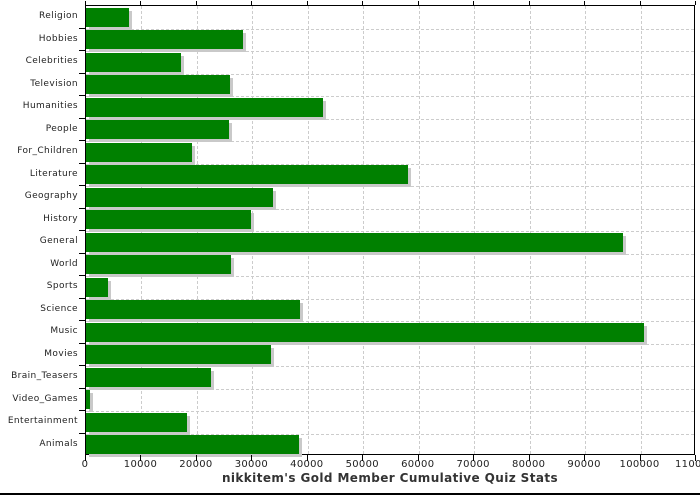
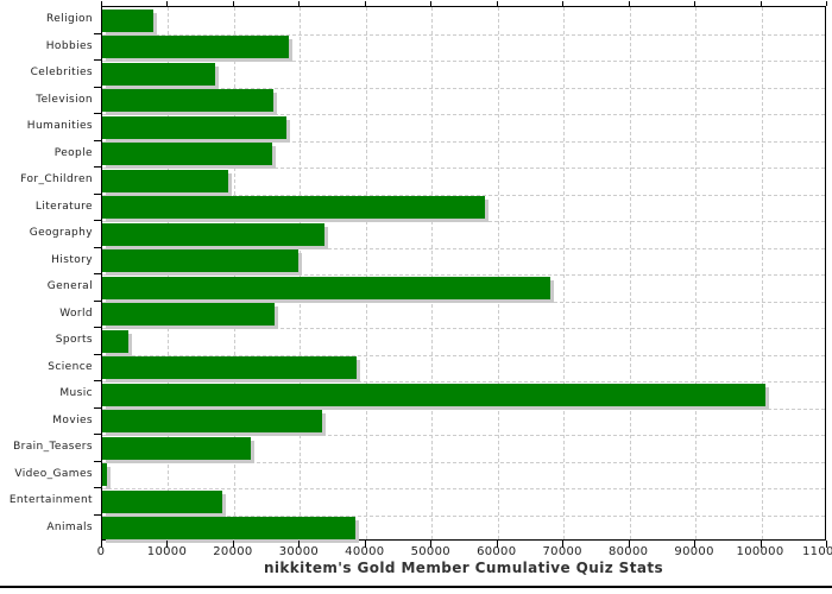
Humanities: 43000 -> 28000
General: 97000 -> 68000
